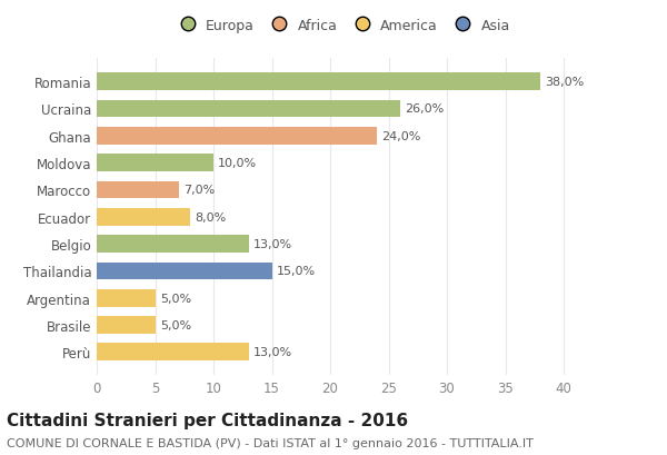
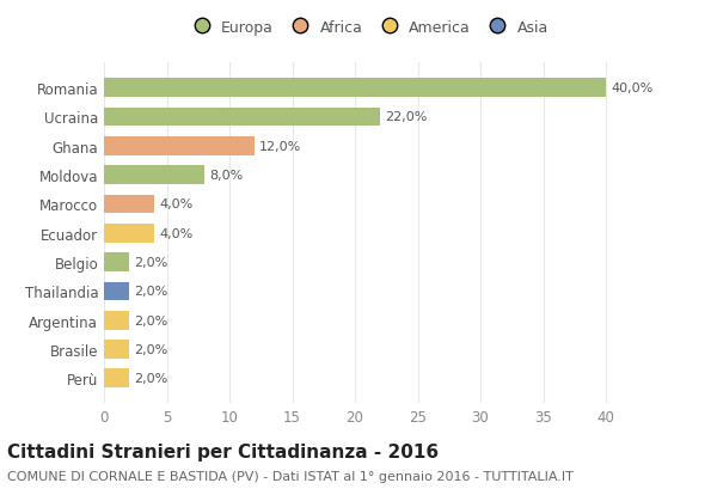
Romania: 38,0% -> 40,0%
Ucraina: 26,0% -> 22,0%
Ghana: 24,0% -> 12,0%
Moldova: 10,0% -> 8,0%
Marocco: 7,0% -> 4,0%
Ecuador: 8,0% -> 4,0%
Belgio: 13,0% -> 2,0%
Thailandia: 15,0% -> 2,0%
Argentina: 5,0% -> 2,0%
Brasile: 5,0% -> 2,0%
Perù: 13,0% -> 2,0%
